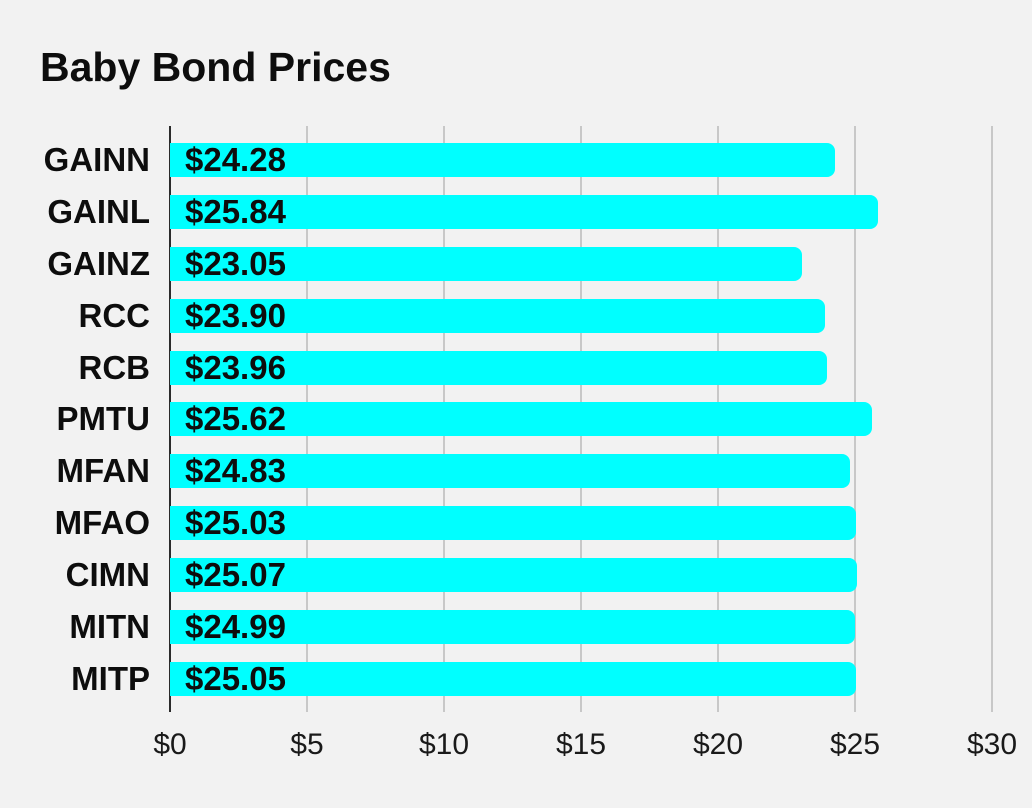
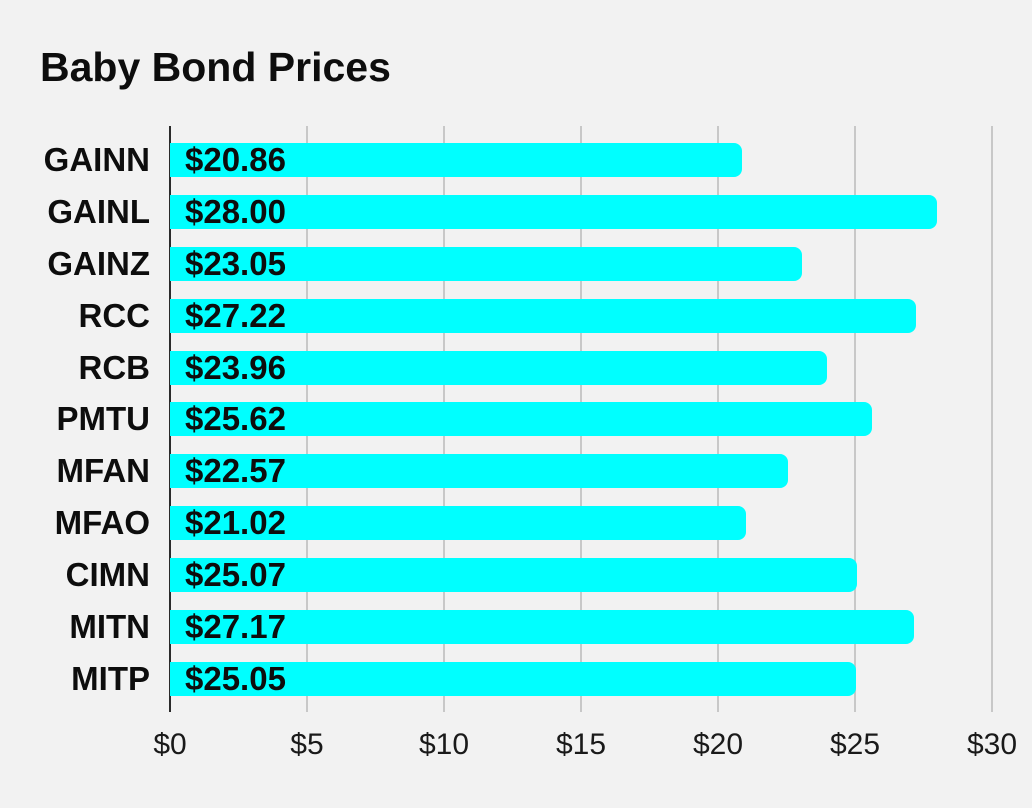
GAINN: $24.28 -> $20.86
GAINL: $25.84 -> $28.00
RCC: $23.90 -> $27.22
MFAN: $24.83 -> $22.57
MFAO: $25.03 -> $21.02
MITN: $24.99 -> $27.17
